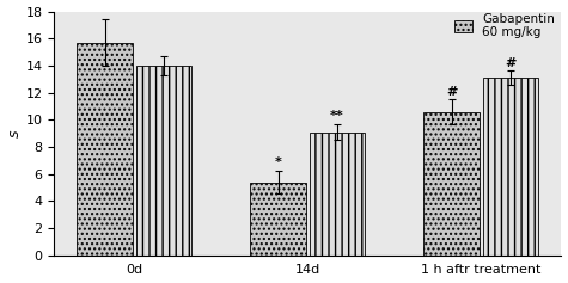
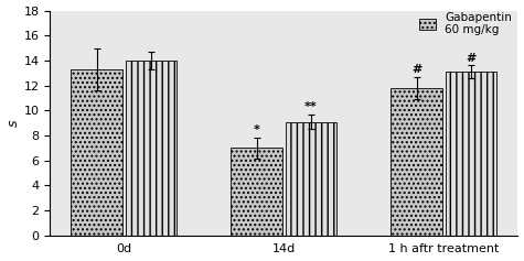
Gabapentin 60 mg/kg/0d: 15.7 -> 13.3
Gabapentin 60 mg/kg/14d: 5.4 -> 7.0
Gabapentin 60 mg/kg/1 h aftr treatment: 10.6 -> 11.8
